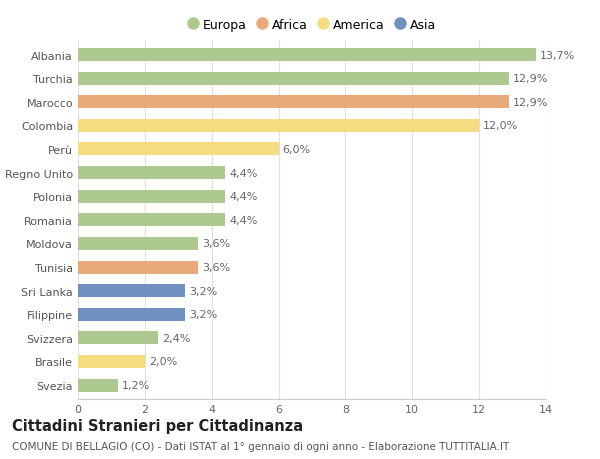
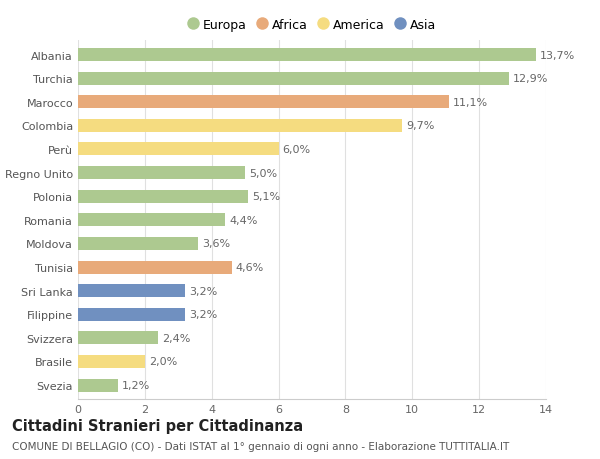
Marocco: 12,9% -> 11,1%
Colombia: 12,0% -> 9,7%
Regno Unito: 4,4% -> 5,0%
Polonia: 4,4% -> 5,1%
Tunisia: 3,6% -> 4,6%
